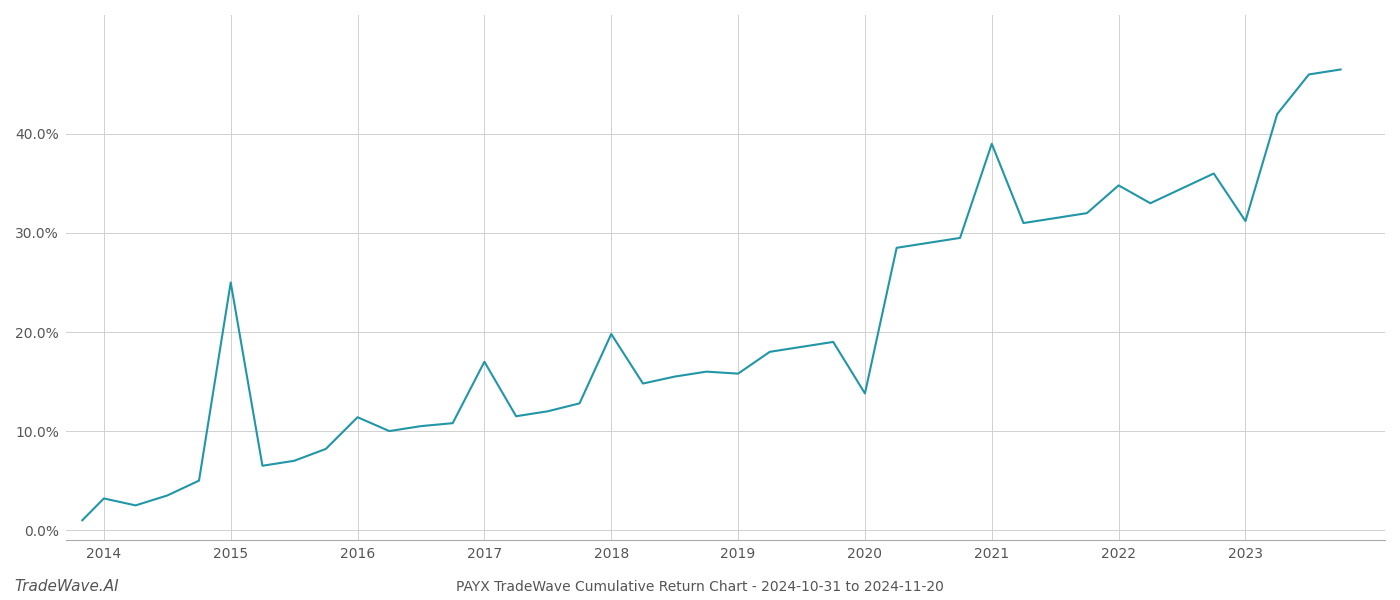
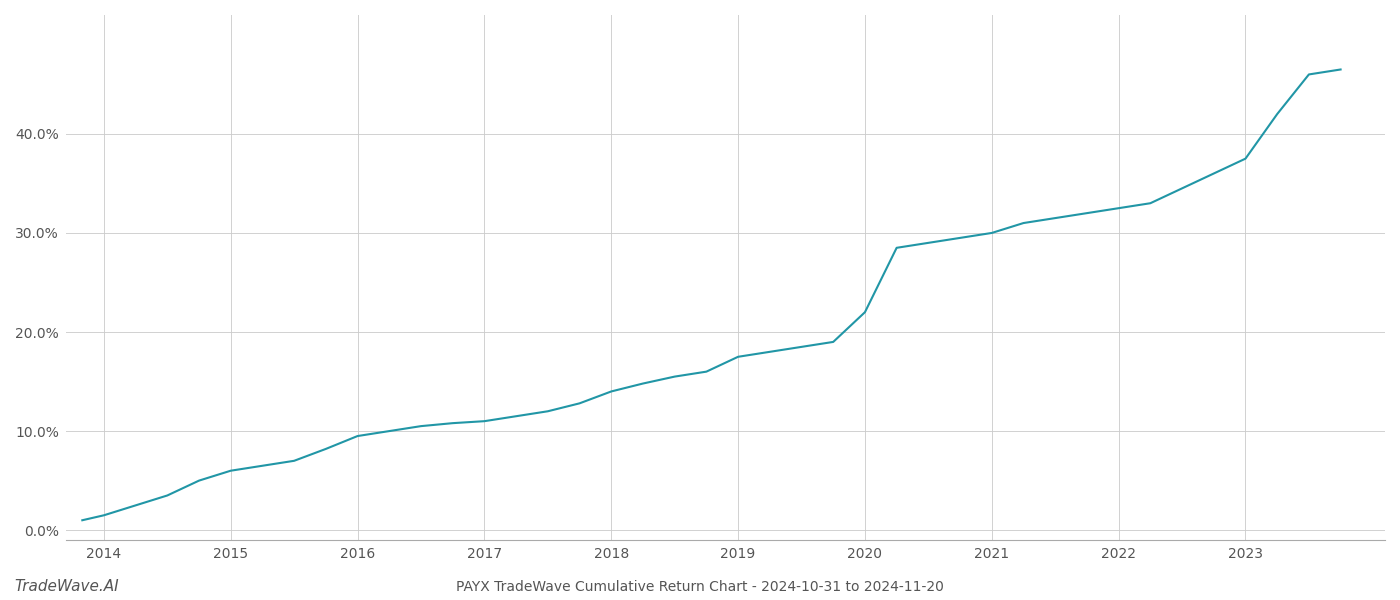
2014: 3.2% -> 1.5%
2015: 25.0% -> 6.0%
2016: 11.4% -> 9.5%
2017: 17.0% -> 11.0%
2018: 19.8% -> 14.0%
2019: 15.8% -> 17.5%
2020: 13.8% -> 22.0%
2021: 39.0% -> 30.0%
2022: 34.8% -> 32.5%
2023: 31.2% -> 37.5%
